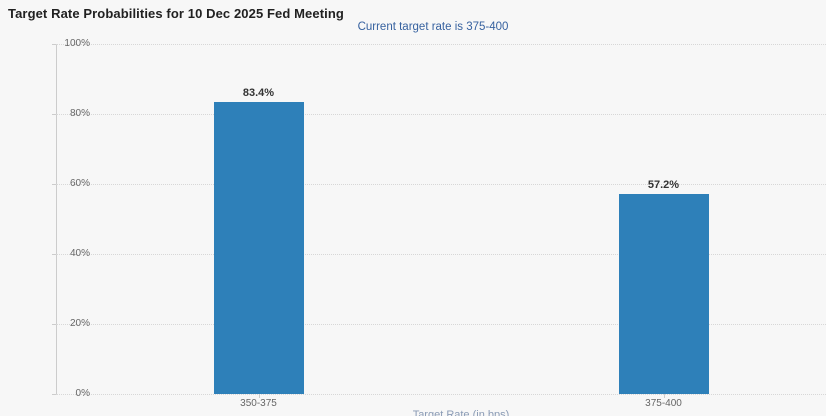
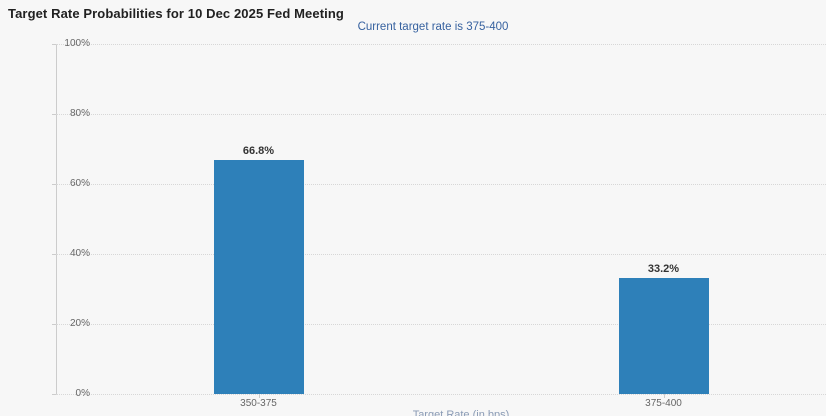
350-375: 83.4% -> 66.8%
375-400: 57.2% -> 33.2%
